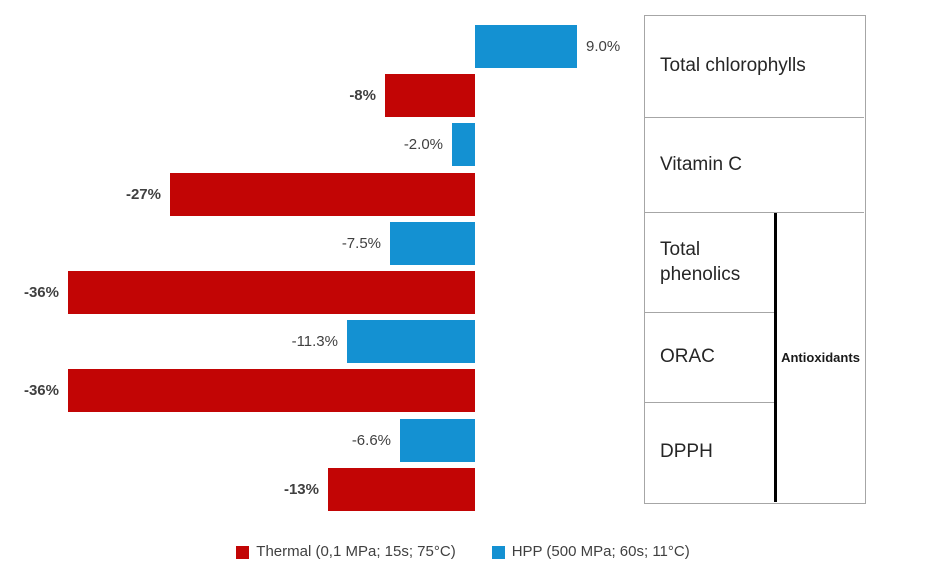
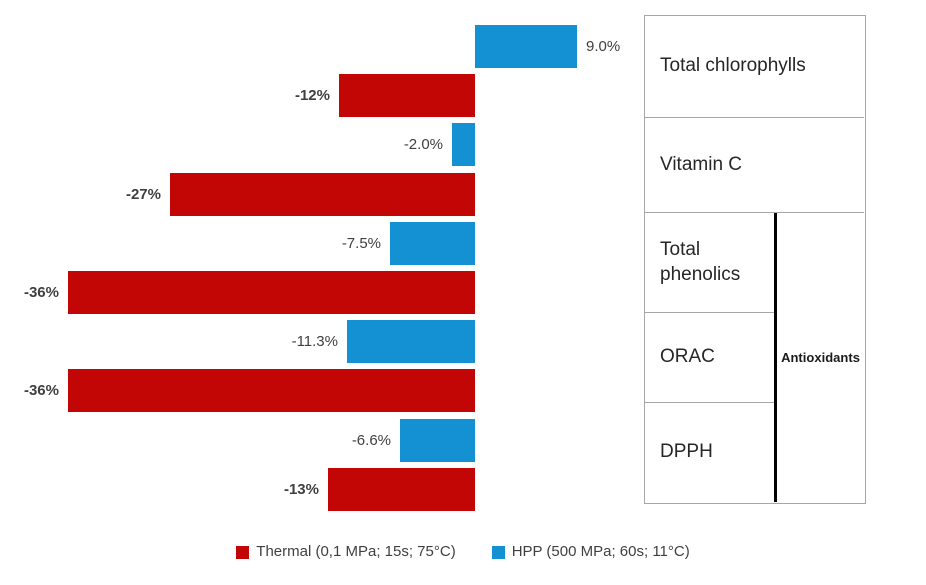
Thermal (0,1 MPa; 15s; 75°C)/Total chlorophylls: -8% -> -12%
